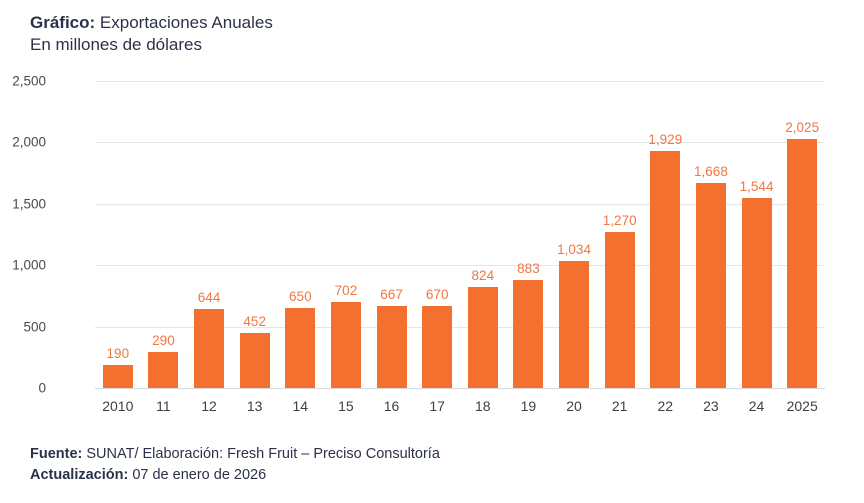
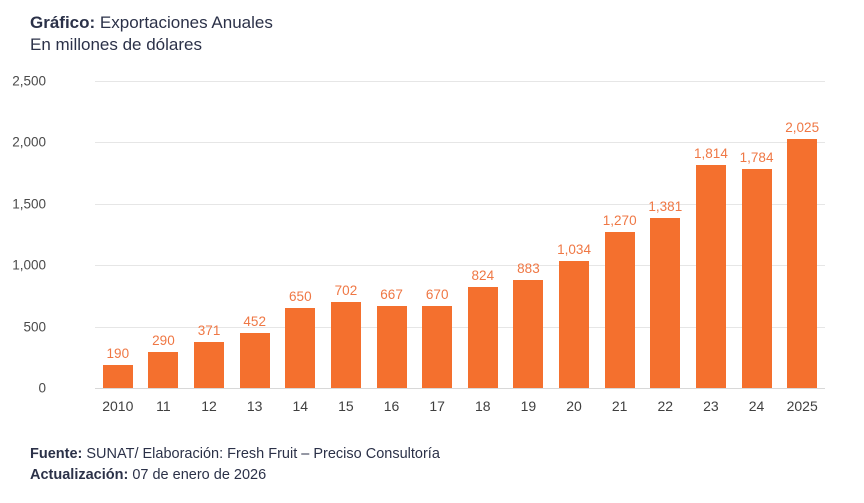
12: 644 -> 371
22: 1,929 -> 1,381
23: 1,668 -> 1,814
24: 1,544 -> 1,784
